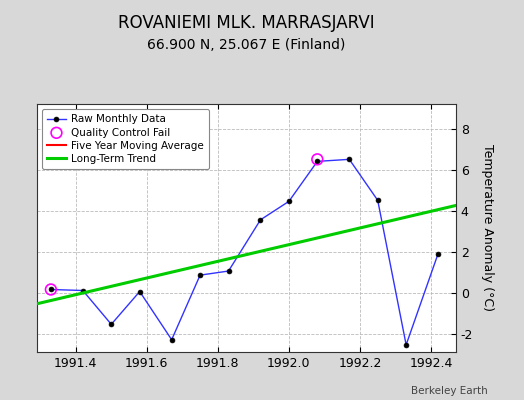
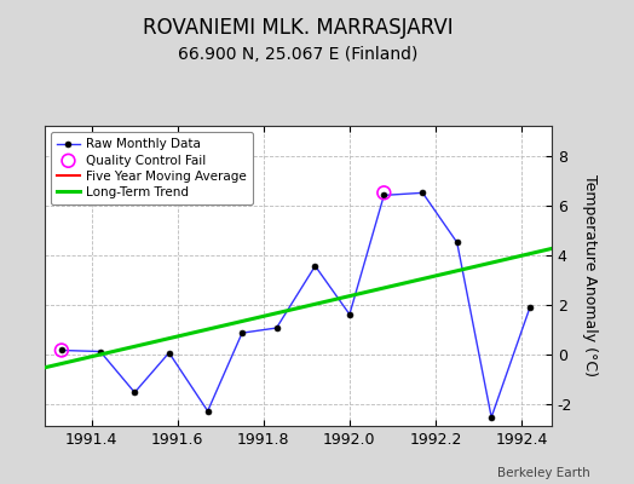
Raw Monthly Data/1992.0: 4.45 -> 1.60
